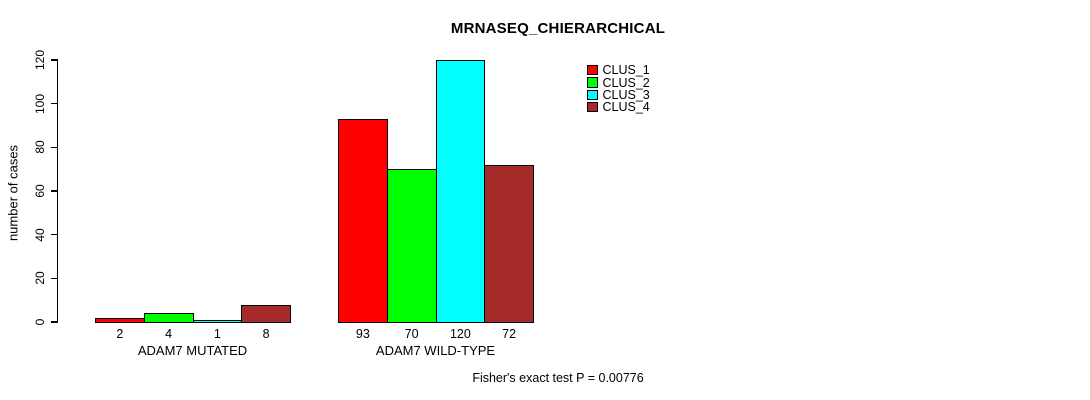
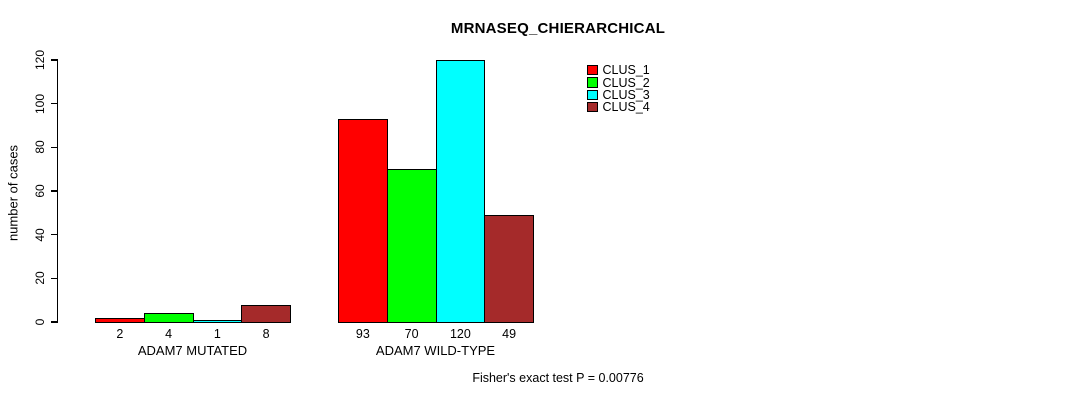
CLUS_4/ADAM7 WILD-TYPE: 72 -> 49
